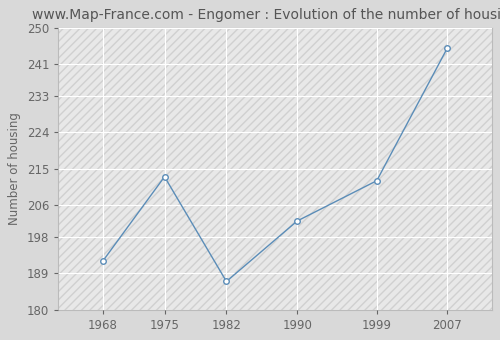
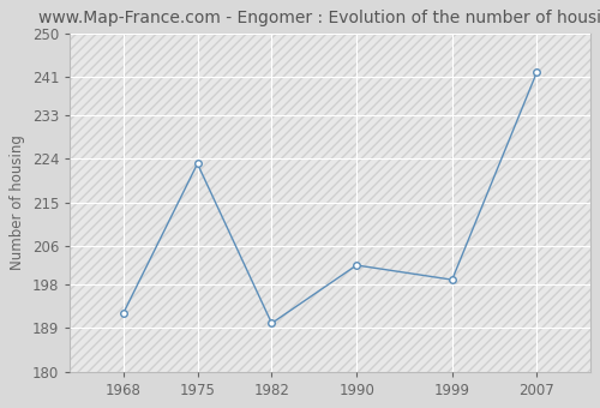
1975: 213 -> 223
1982: 187 -> 190
1999: 212 -> 199
2007: 245 -> 242
